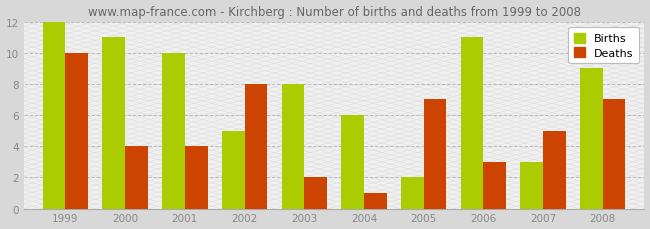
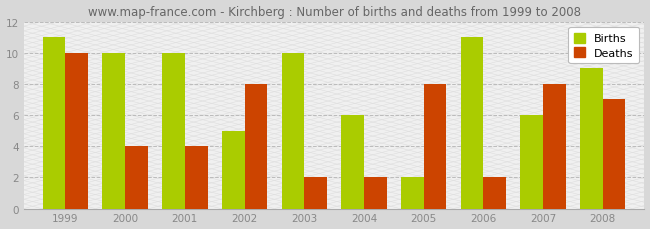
Births/1999: 12 -> 11
Births/2000: 11 -> 10
Births/2003: 8 -> 10
Deaths/2004: 1 -> 2
Deaths/2005: 7 -> 8
Deaths/2006: 3 -> 2
Births/2007: 3 -> 6
Deaths/2007: 5 -> 8
